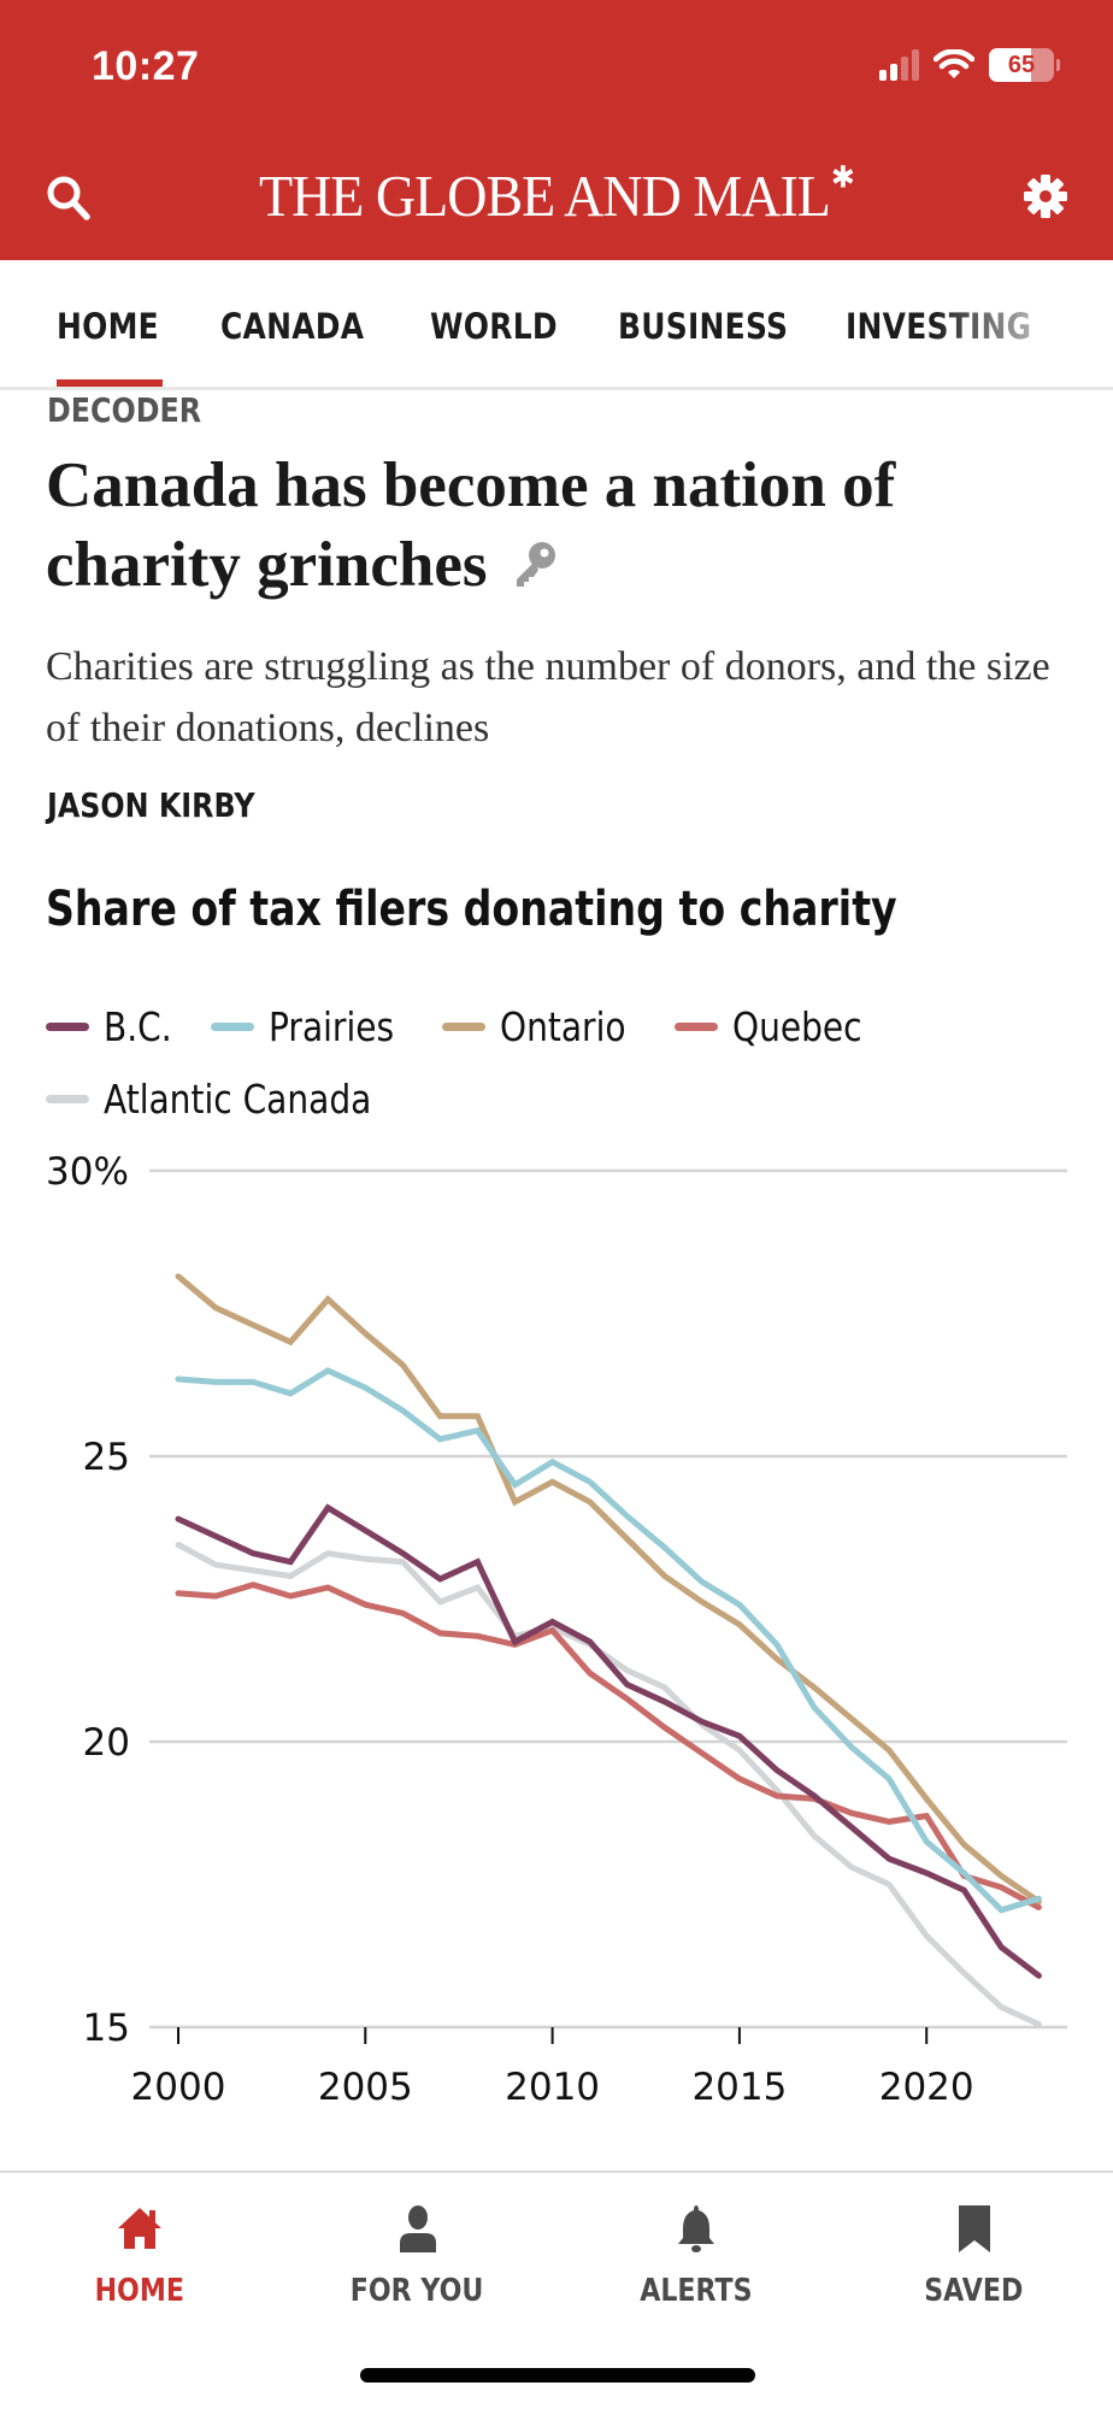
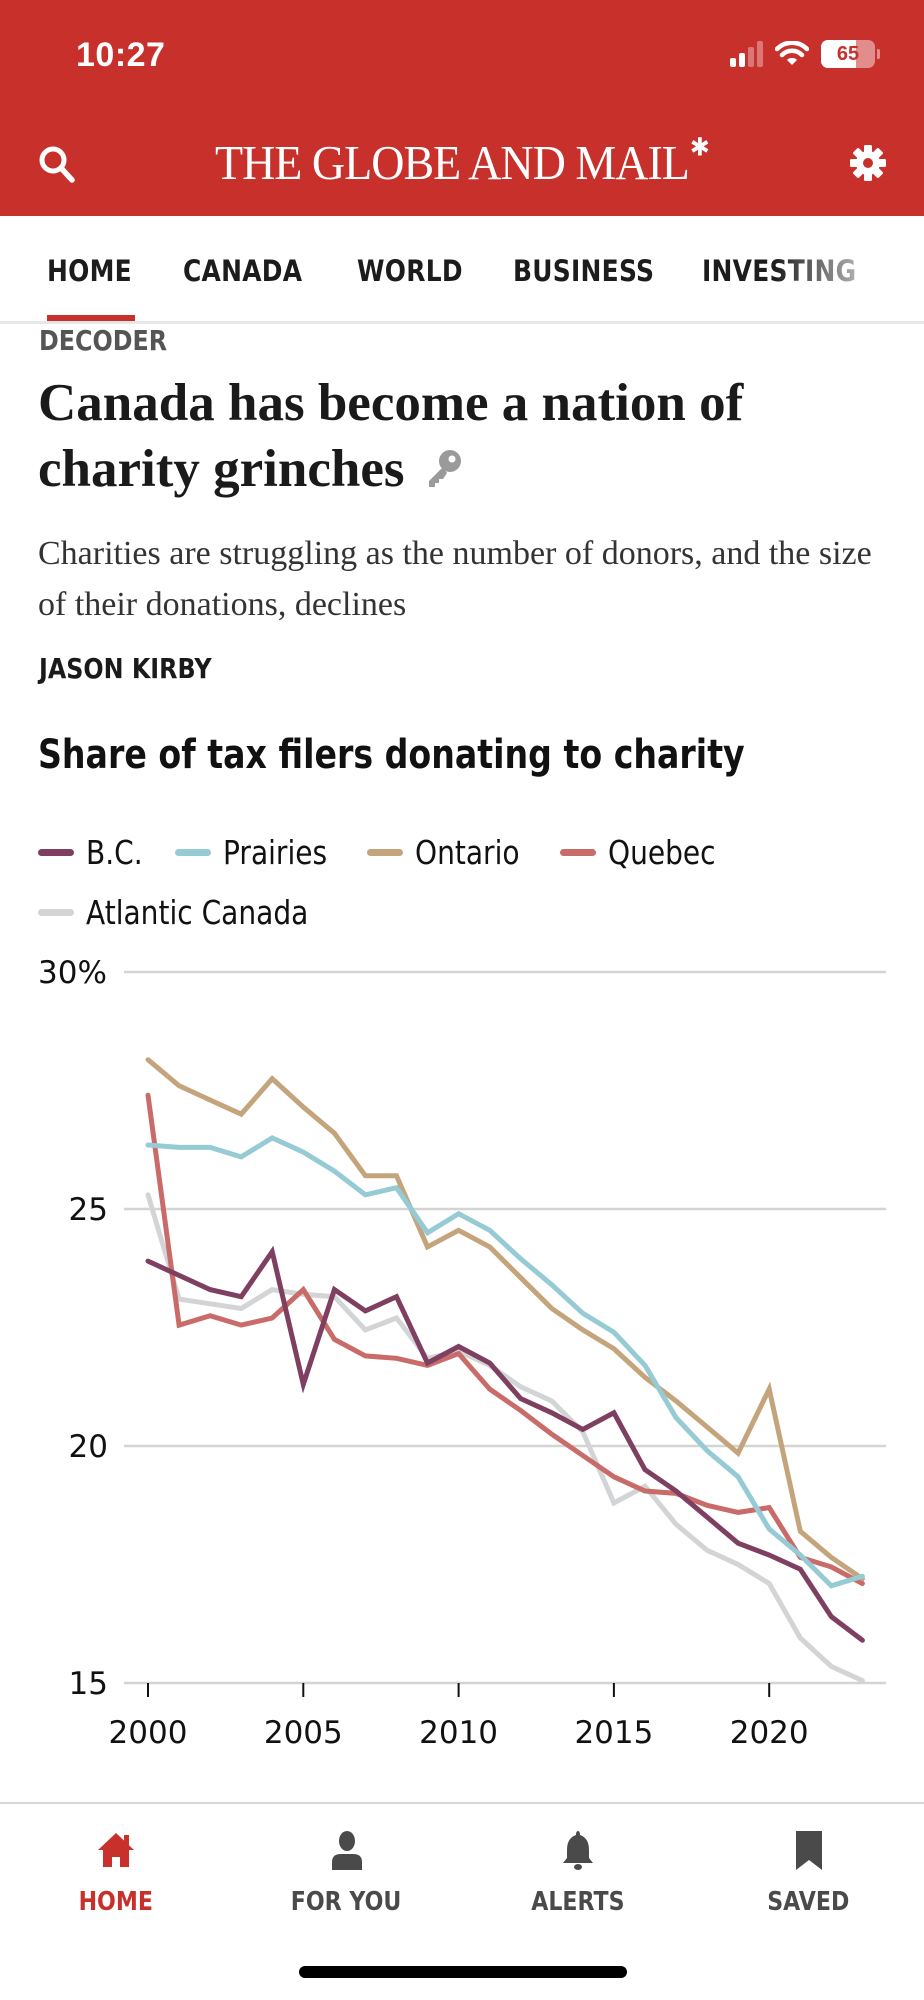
Quebec/2000: 22.6% -> 27.4%
Atlantic Canada/2000: 23.4% -> 25.3%
B.C./2005: 23.7% -> 21.3%
Quebec/2005: 22.4% -> 23.3%
B.C./2015: 20.1% -> 20.7%
Atlantic Canada/2015: 19.9% -> 18.8%
Ontario/2020: 19.0% -> 21.2%
Atlantic Canada/2020: 16.6% -> 17.1%
